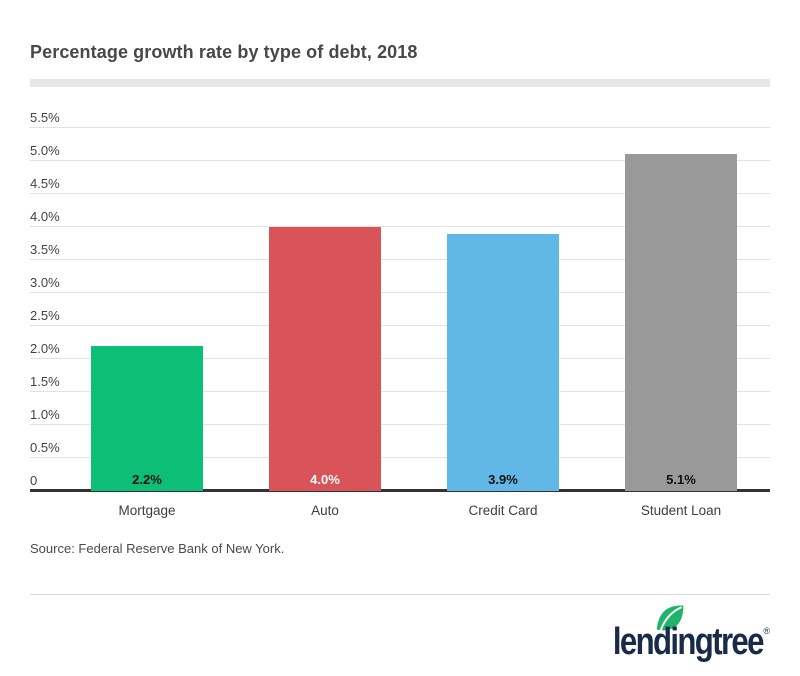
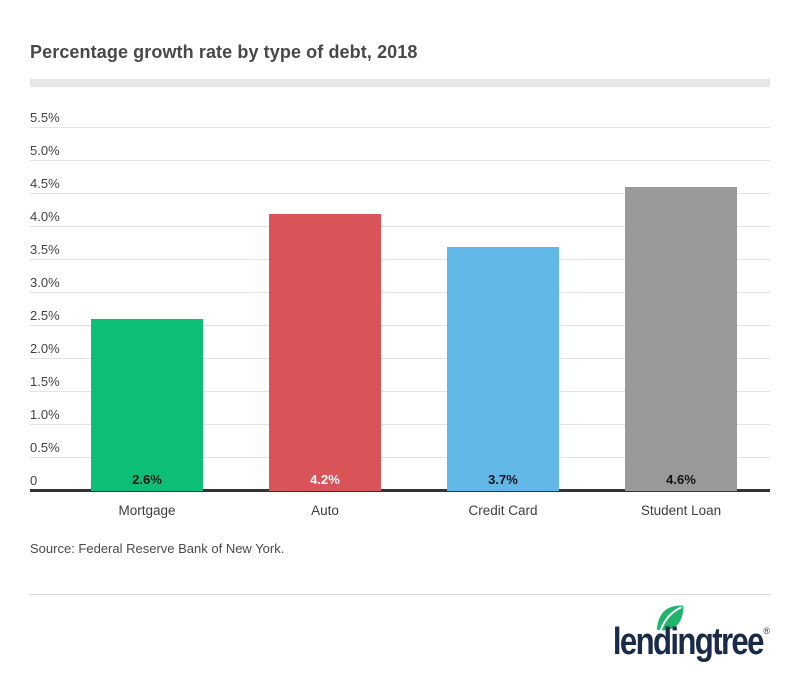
Mortgage: 2.2% -> 2.6%
Auto: 4.0% -> 4.2%
Credit Card: 3.9% -> 3.7%
Student Loan: 5.1% -> 4.6%
